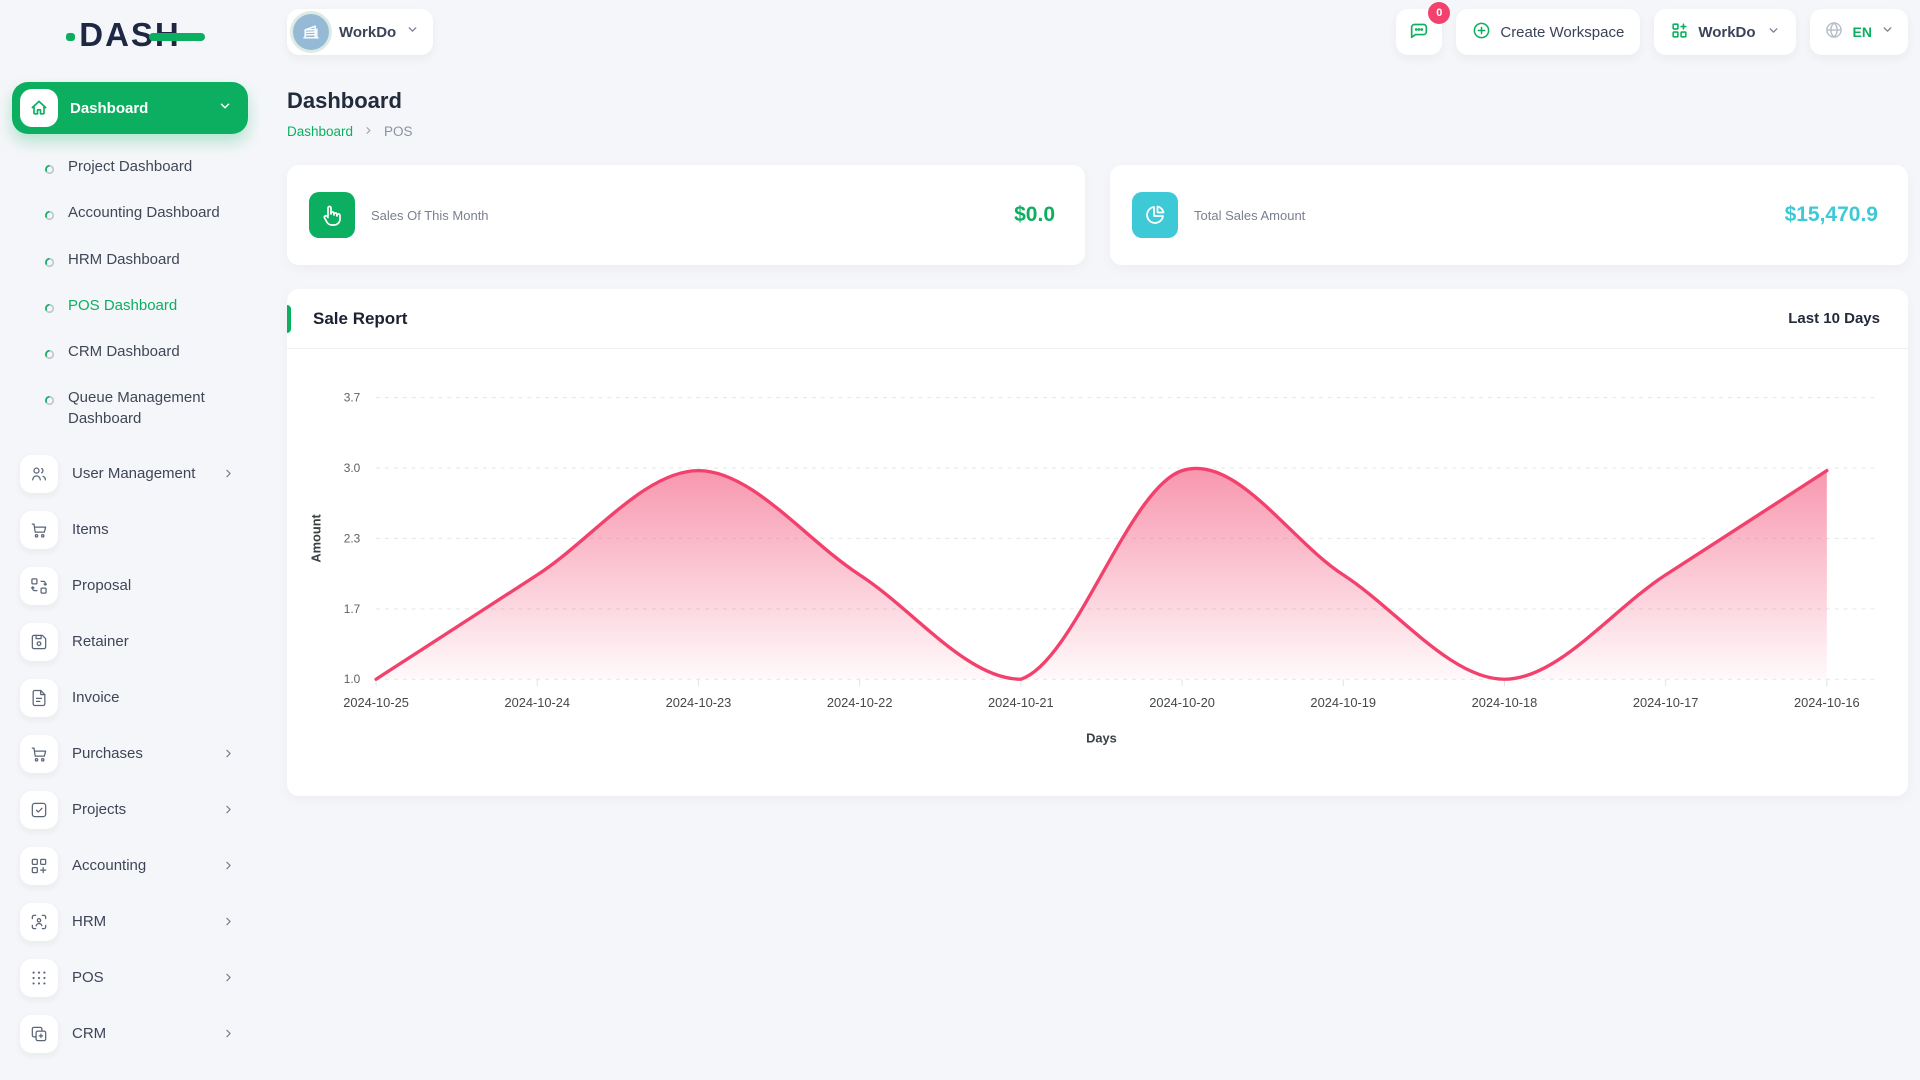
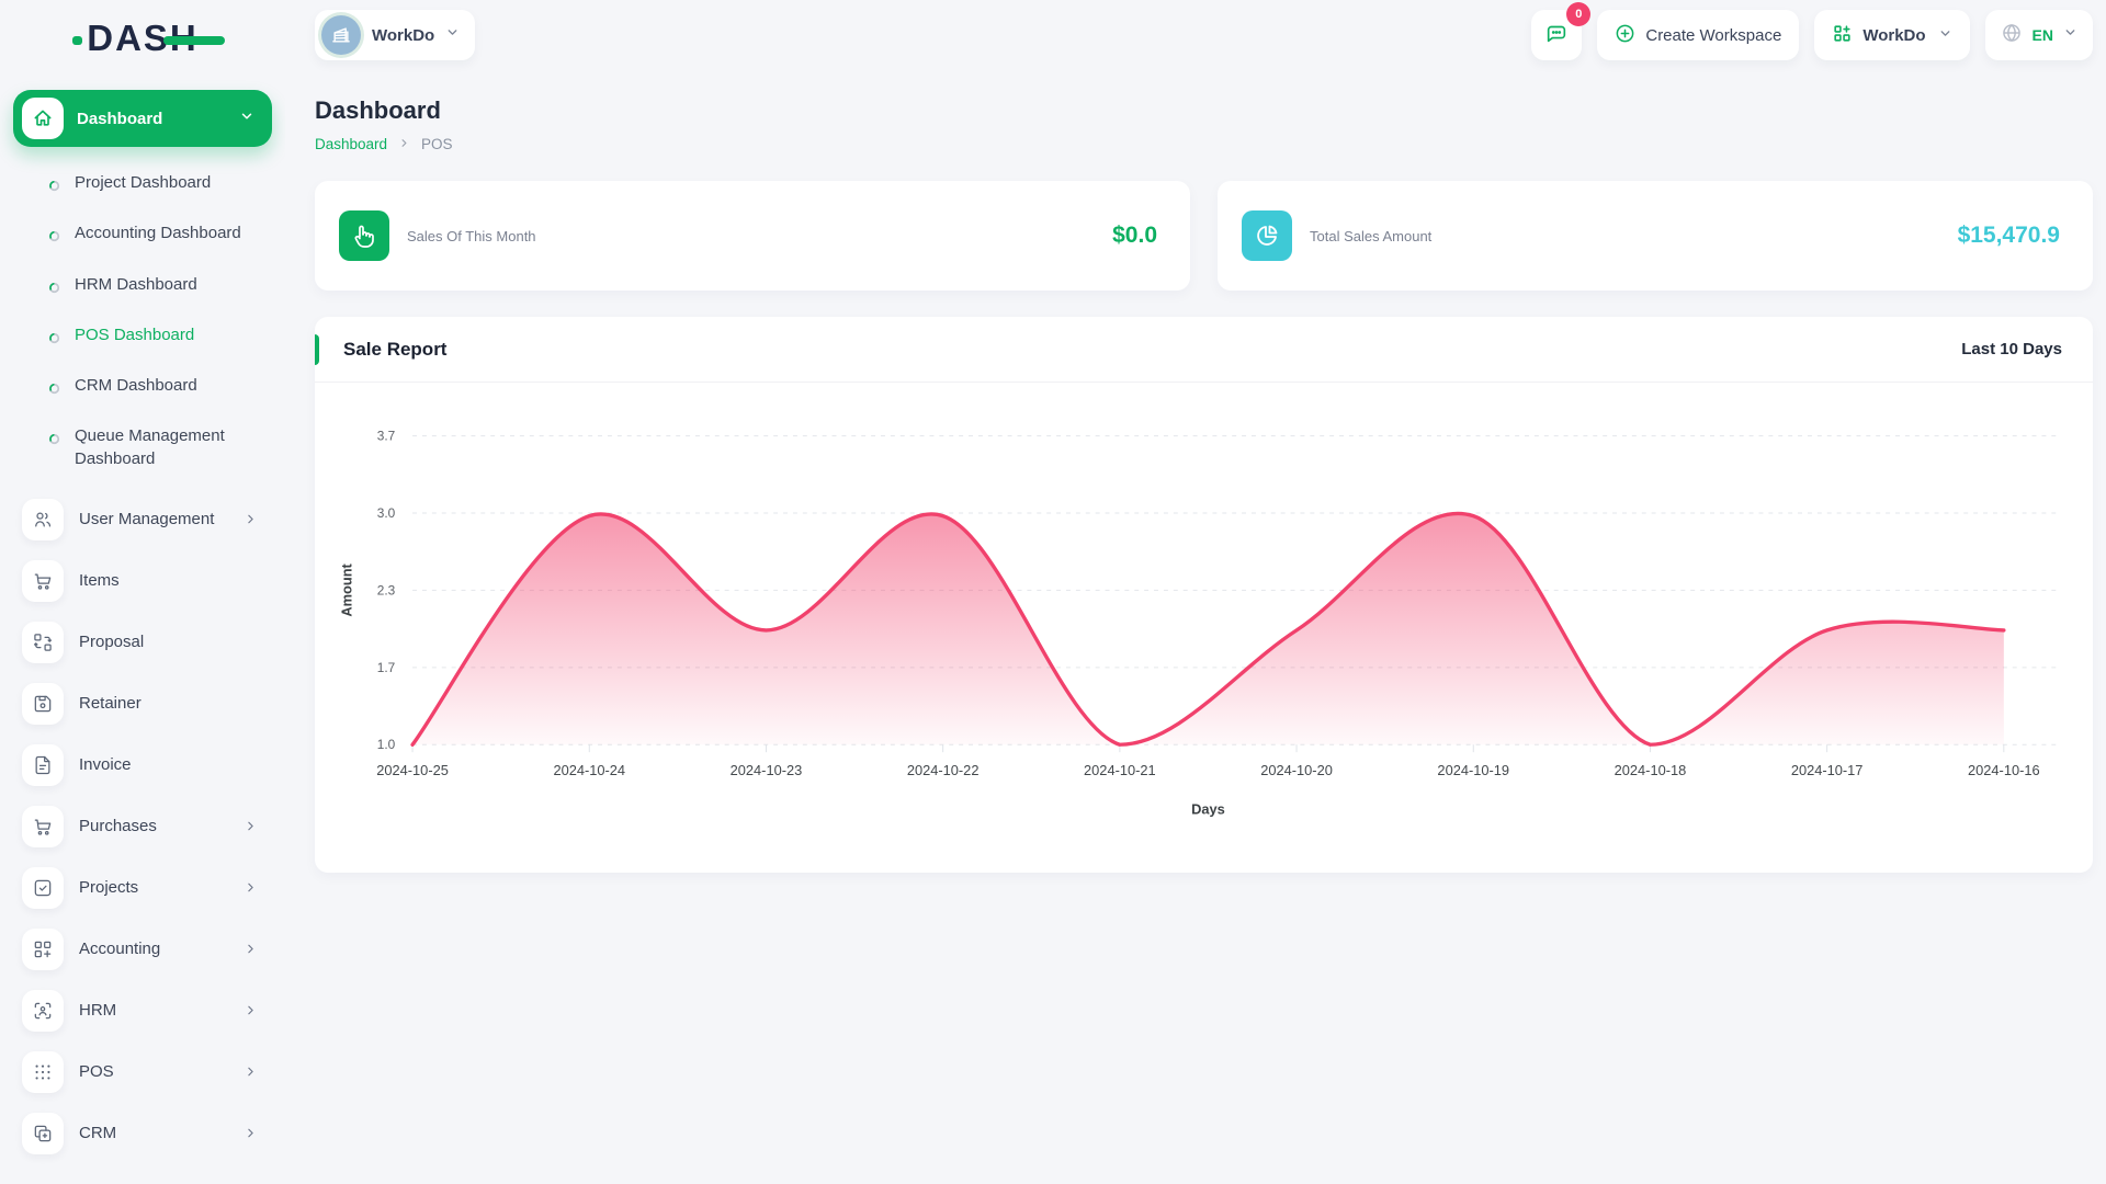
2024-10-24: 2 -> 3
2024-10-23: 3 -> 2
2024-10-22: 2 -> 3
2024-10-20: 3 -> 2
2024-10-19: 2 -> 3
2024-10-16: 3 -> 2
